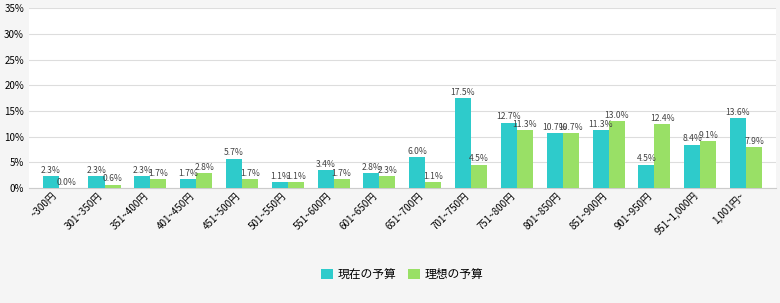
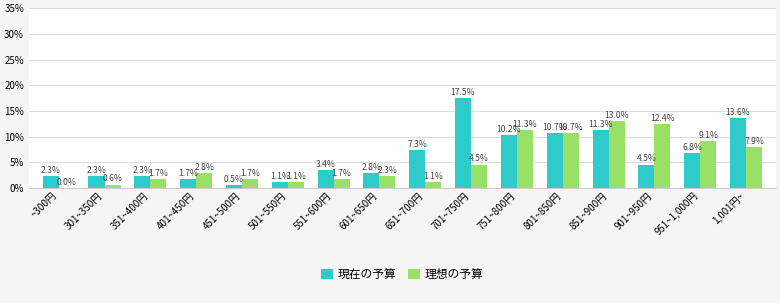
現在の予算/451~500円: 5.7% -> 0.5%
現在の予算/651~700円: 6.0% -> 7.3%
現在の予算/751~800円: 12.7% -> 10.2%
現在の予算/951~1,000円: 8.4% -> 6.8%
